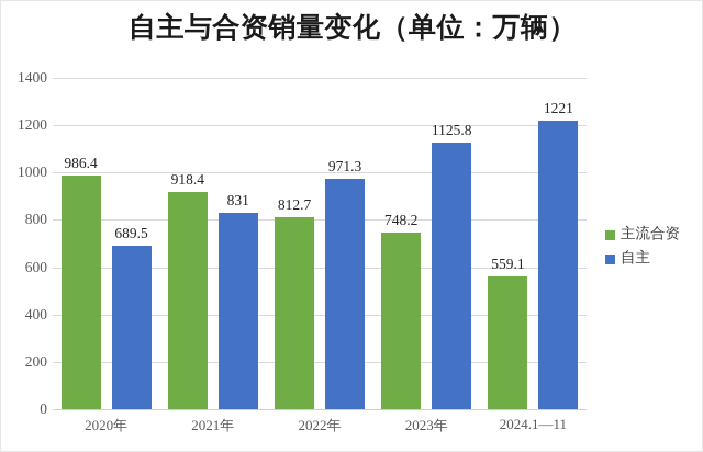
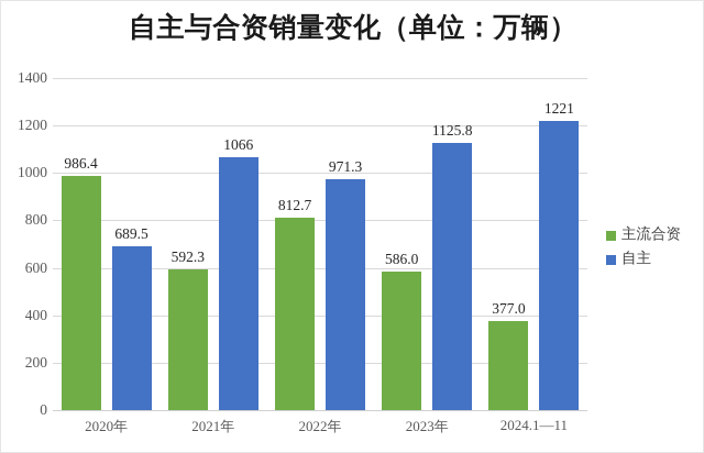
主流合资/2021年: 918.4 -> 592.3
自主/2021年: 831 -> 1066
主流合资/2023年: 748.2 -> 586.0
主流合资/2024.1—11: 559.1 -> 377.0
